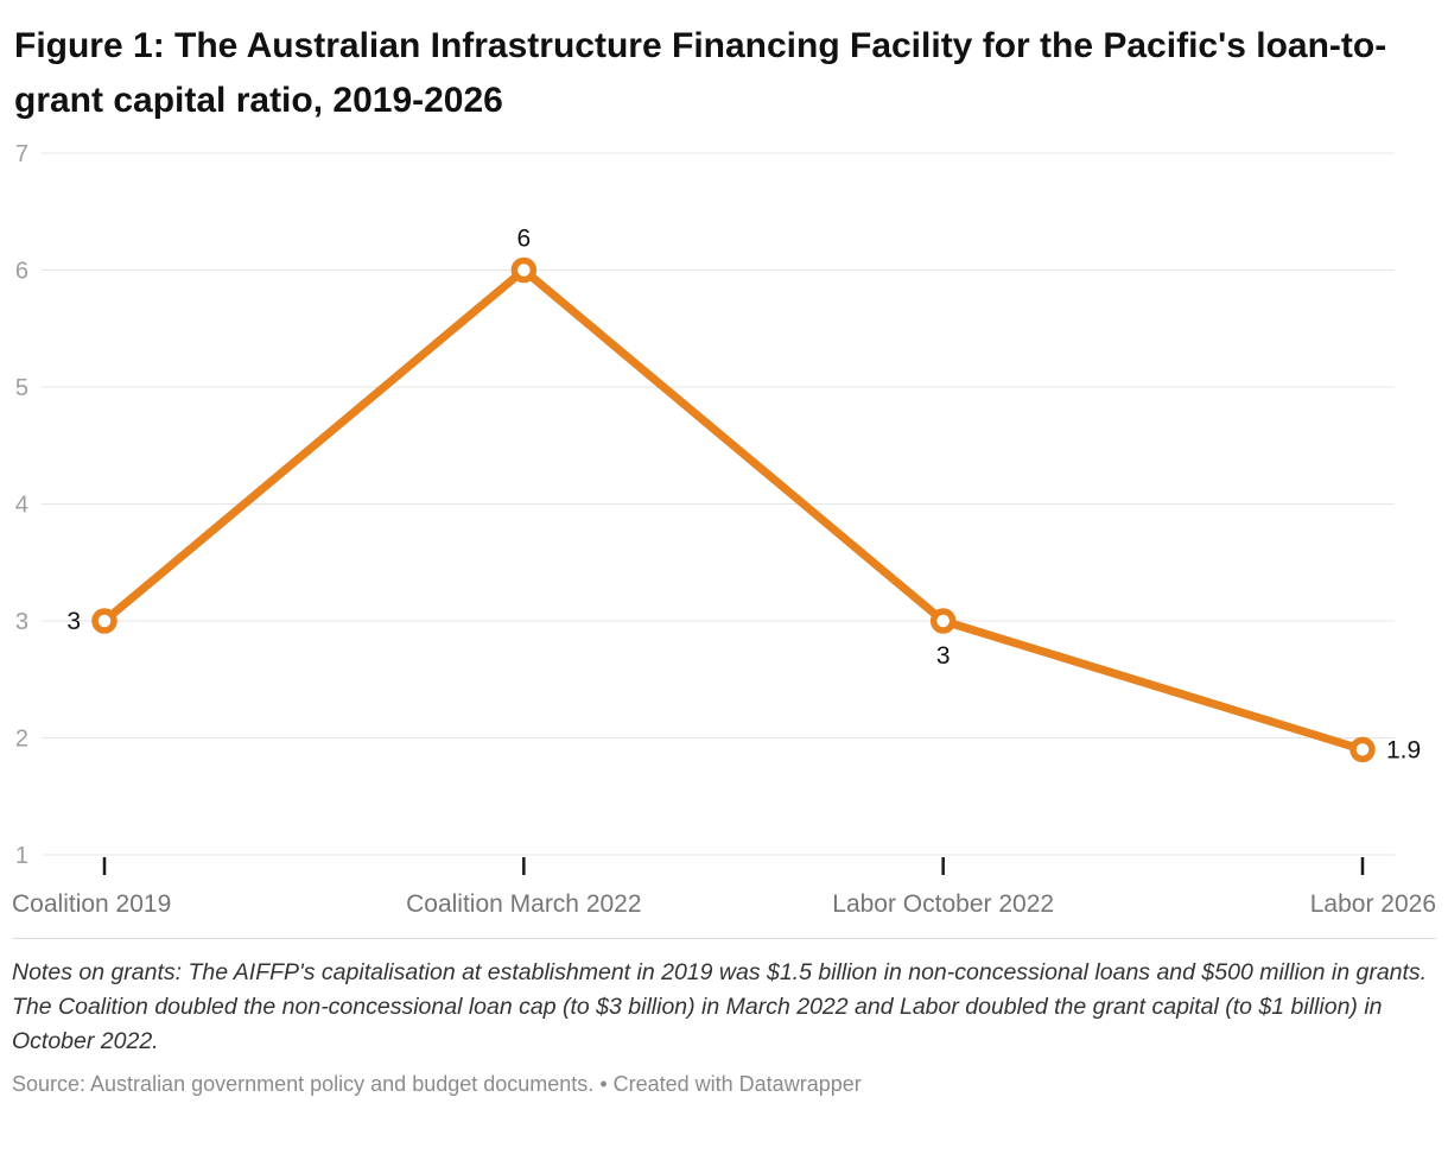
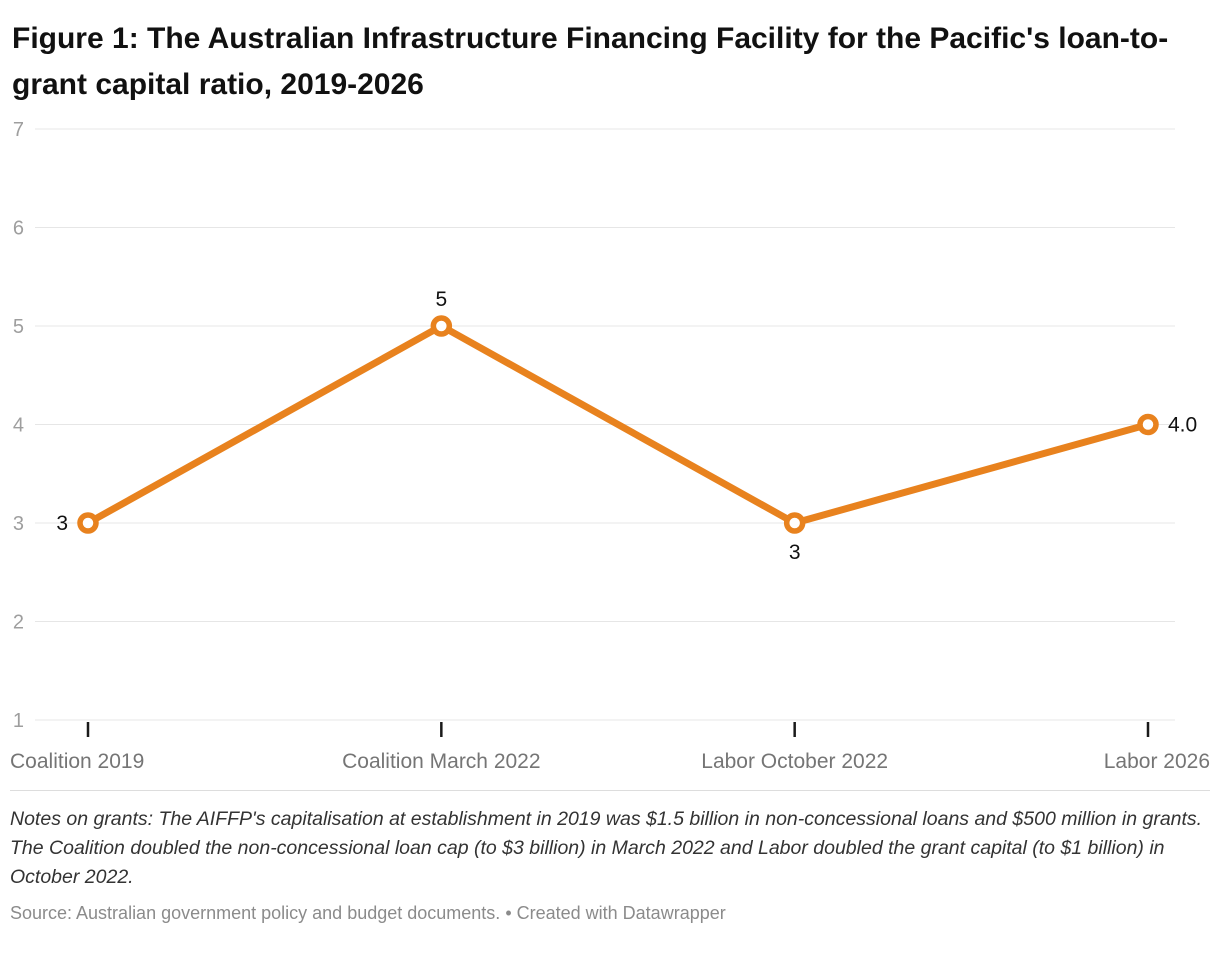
Coalition March 2022: 6 -> 5
Labor 2026: 1.9 -> 4.0
